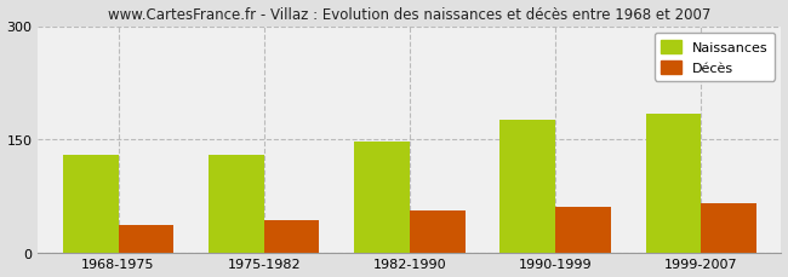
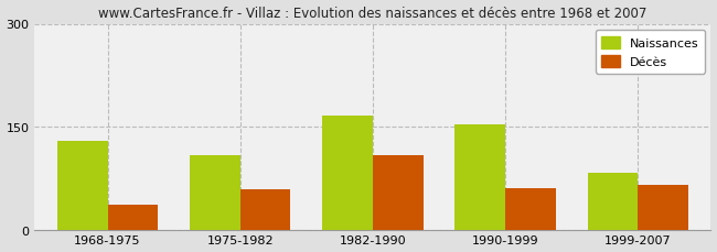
Naissances/1975-1982: 130 -> 108
Décès/1975-1982: 42 -> 58
Naissances/1982-1990: 147 -> 166
Décès/1982-1990: 55 -> 108
Naissances/1990-1999: 175 -> 154
Naissances/1999-2007: 183 -> 82
